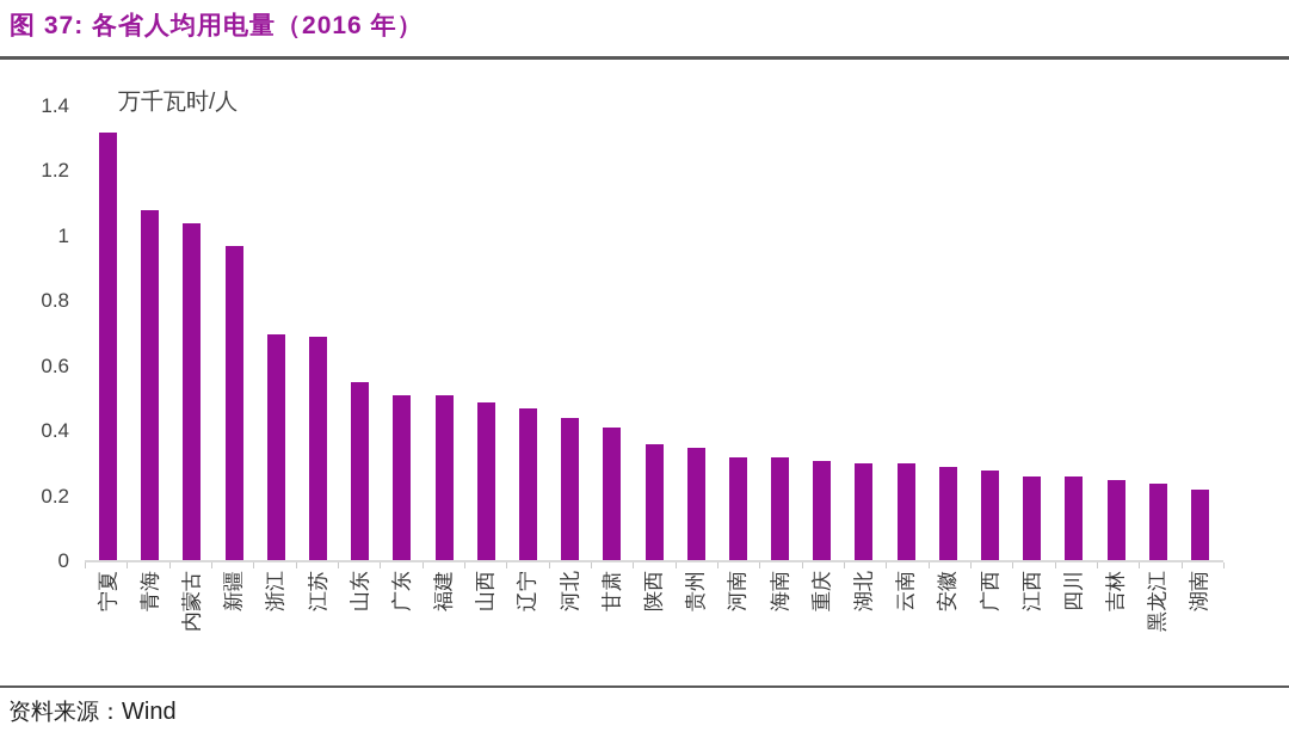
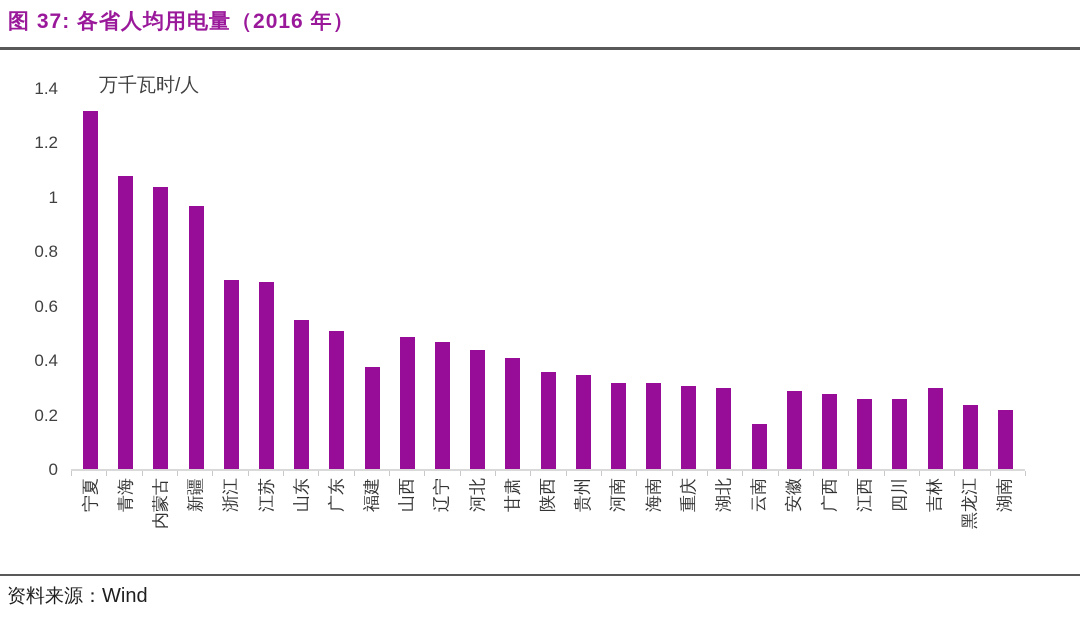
福建: 0.51 -> 0.38
云南: 0.30 -> 0.17
吉林: 0.25 -> 0.30
